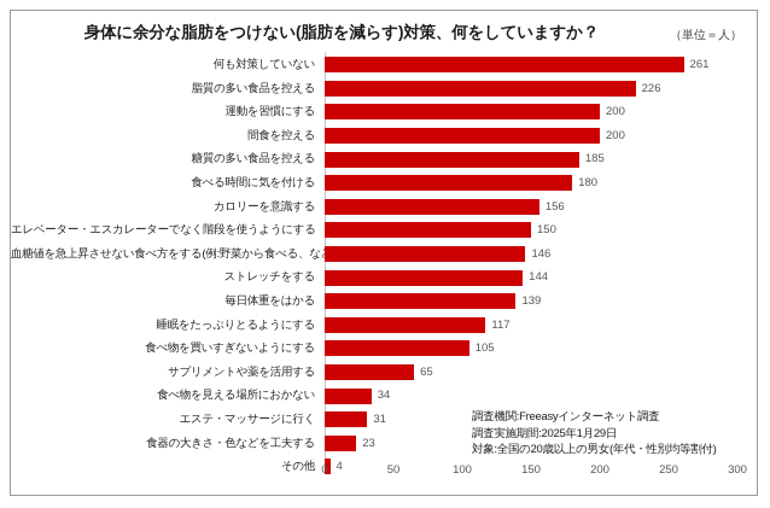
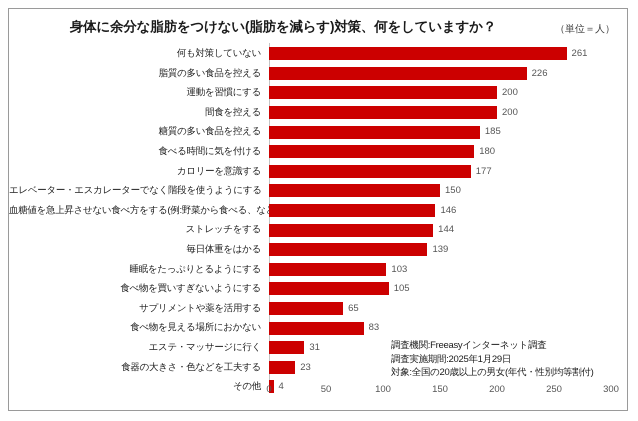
カロリーを意識する: 156 -> 177
睡眠をたっぷりとるようにする: 117 -> 103
食べ物を見える場所におかない: 34 -> 83
